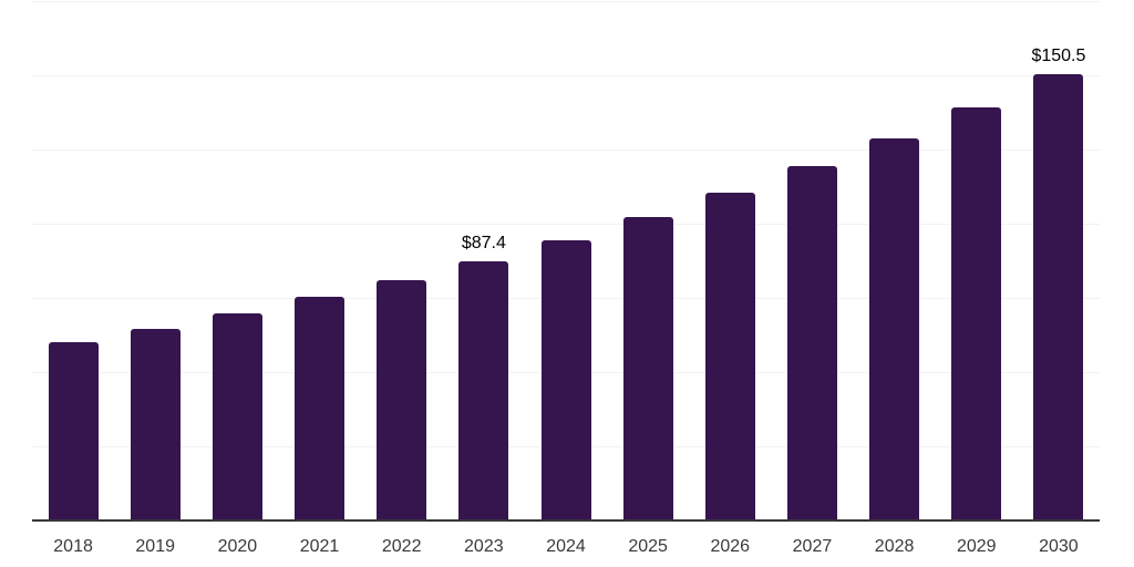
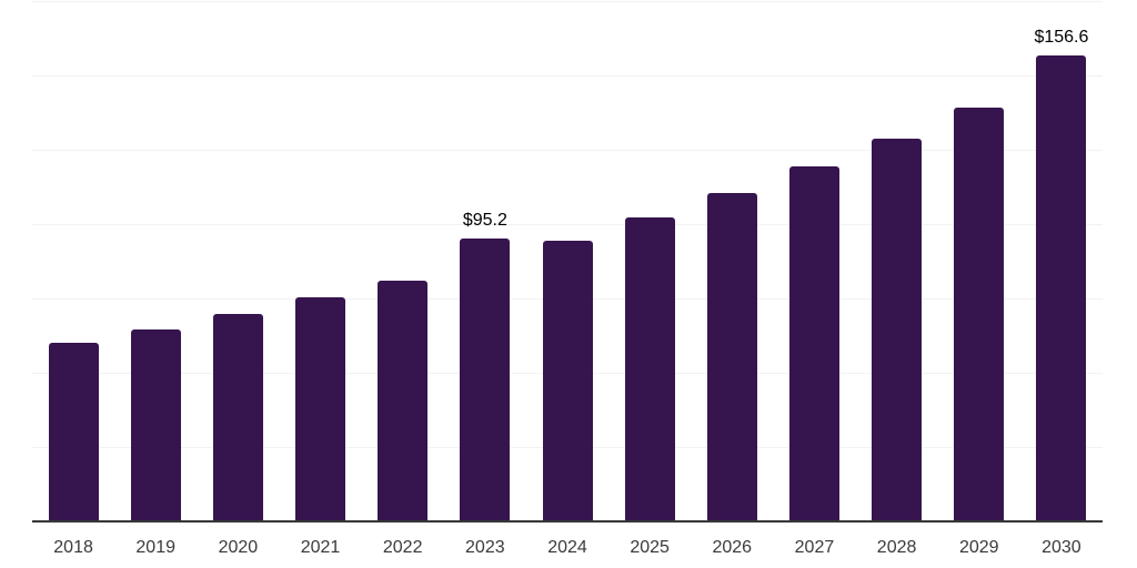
2023: $87.4 -> $95.2
2030: $150.5 -> $156.6
